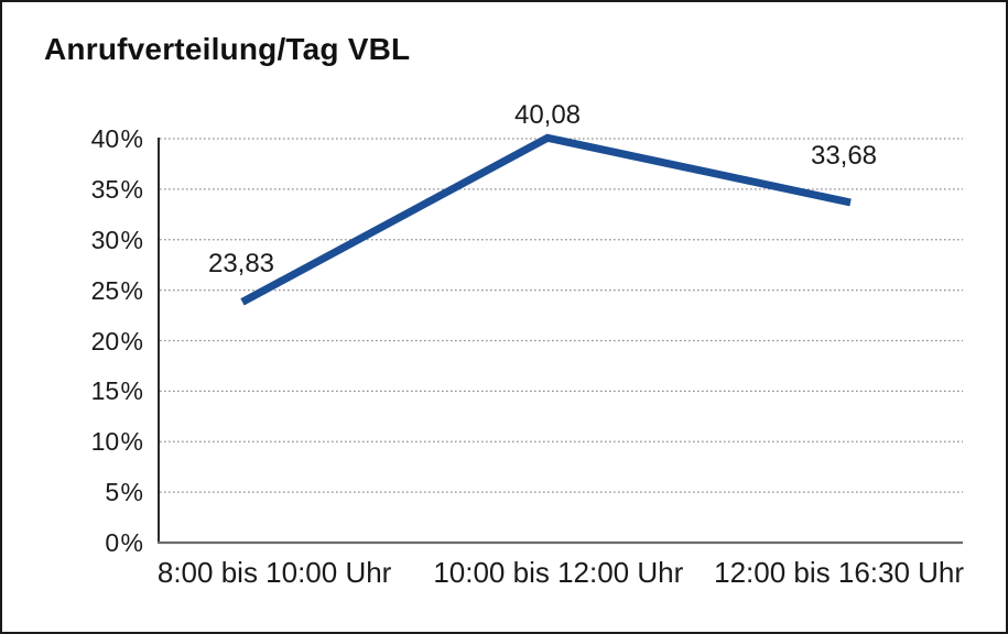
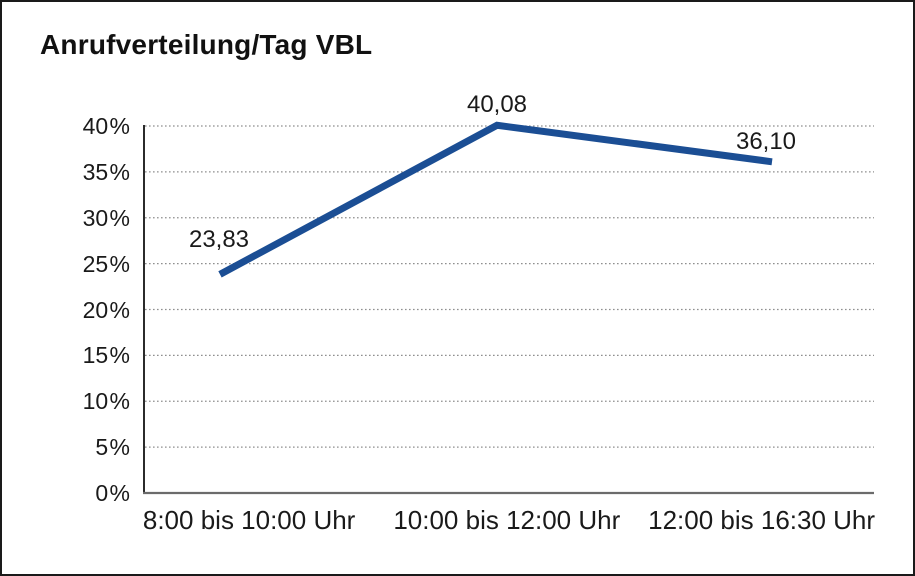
12:00 bis 16:30 Uhr: 33,68 -> 36,10
